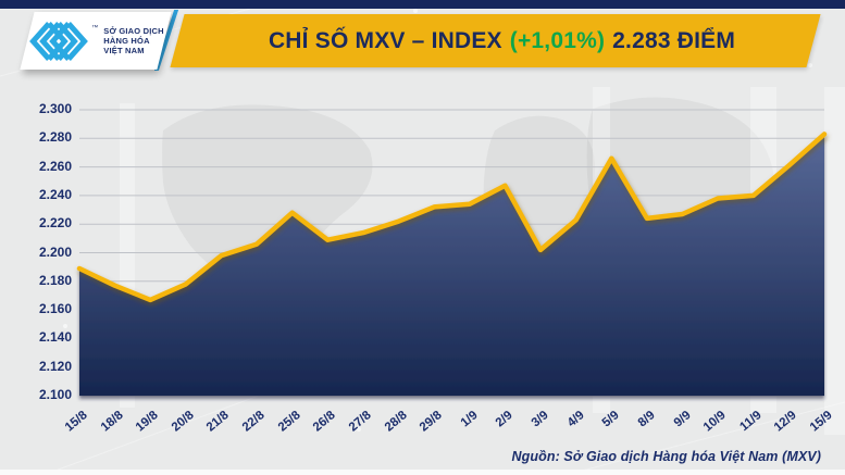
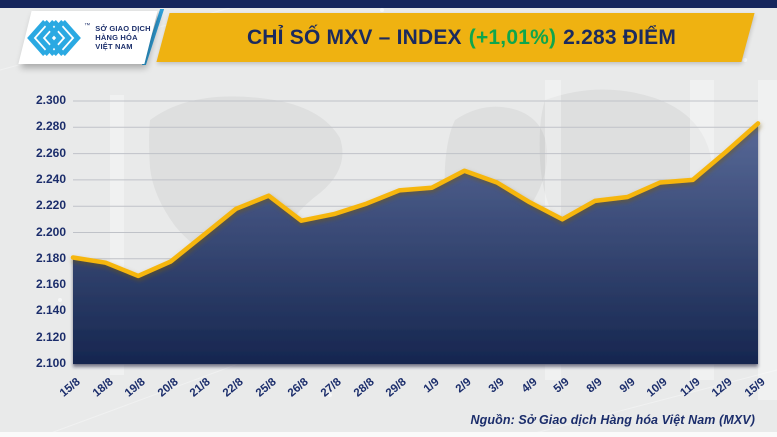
15/8: 2.189 -> 2.181
22/8: 2.206 -> 2.218
3/9: 2.202 -> 2.238
5/9: 2.266 -> 2.210
